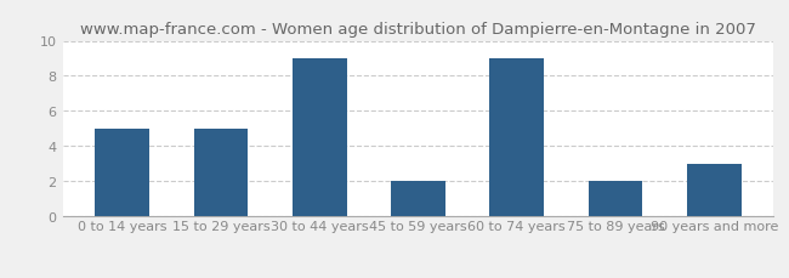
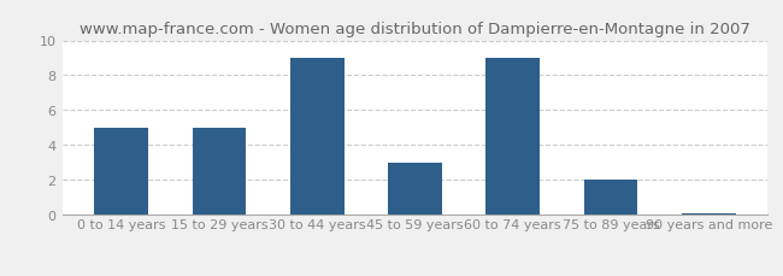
45 to 59 years: 2.0 -> 3.0
90 years and more: 3.0 -> 0.1
